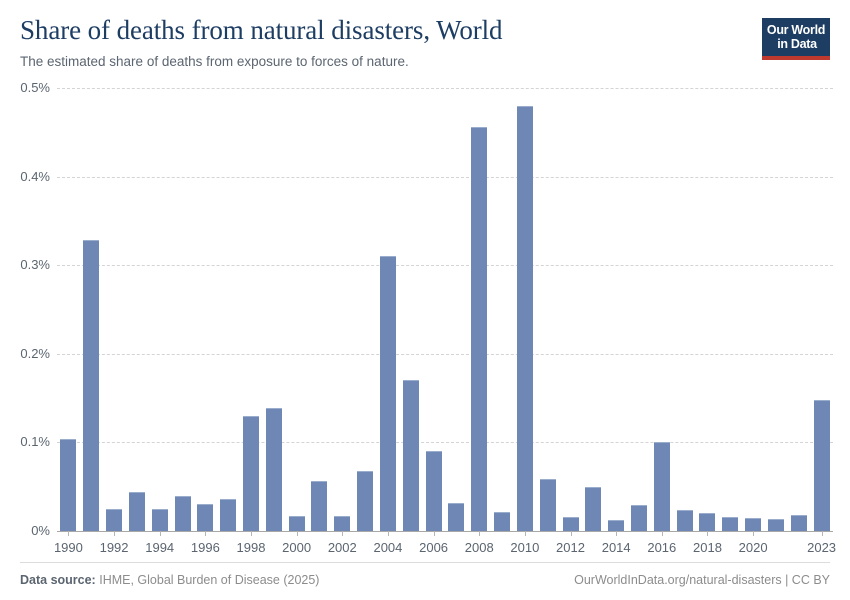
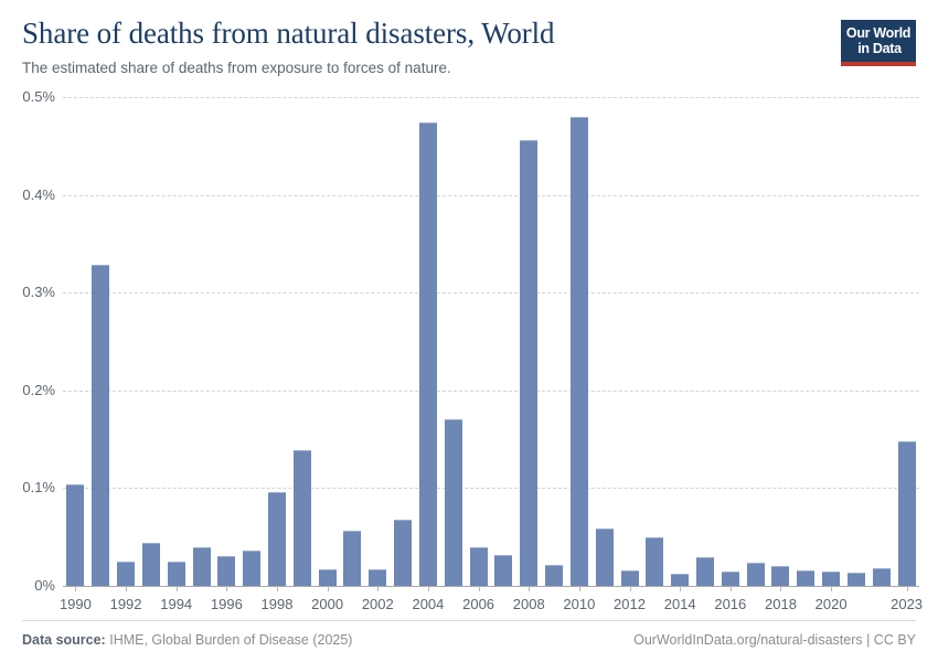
1998: 0.13% -> 0.10%
2004: 0.31% -> 0.47%
2006: 0.09% -> 0.04%
2016: 0.10% -> 0.01%
